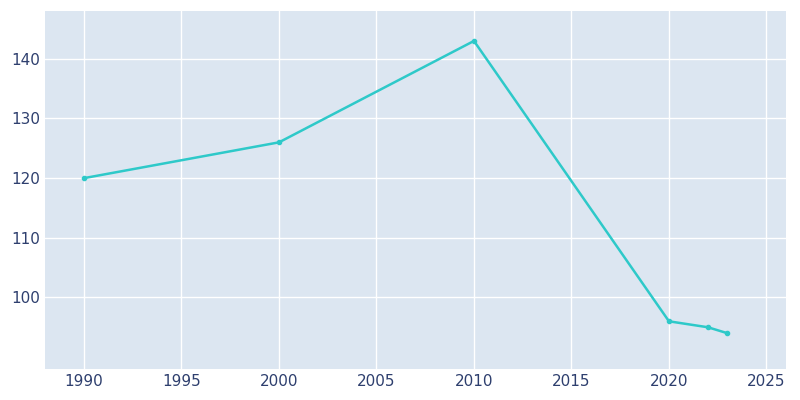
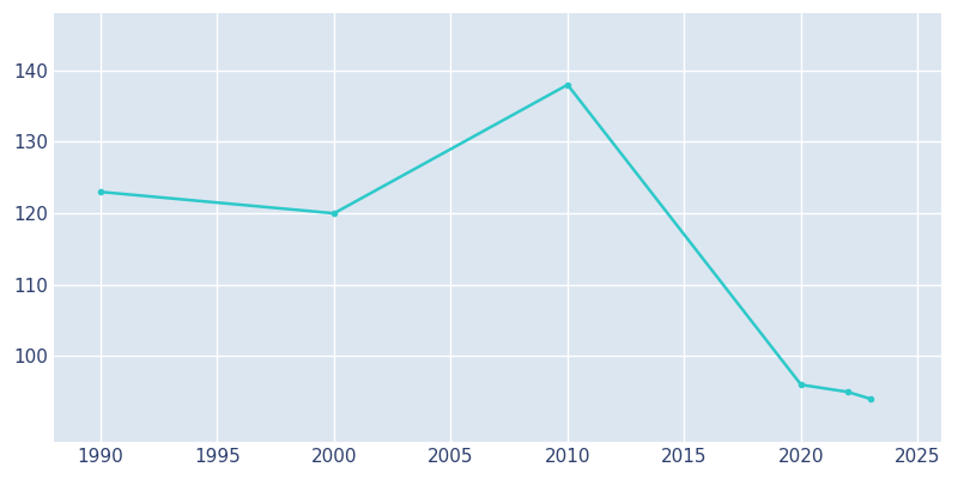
1990: 120 -> 123
2000: 126 -> 120
2010: 143 -> 138
